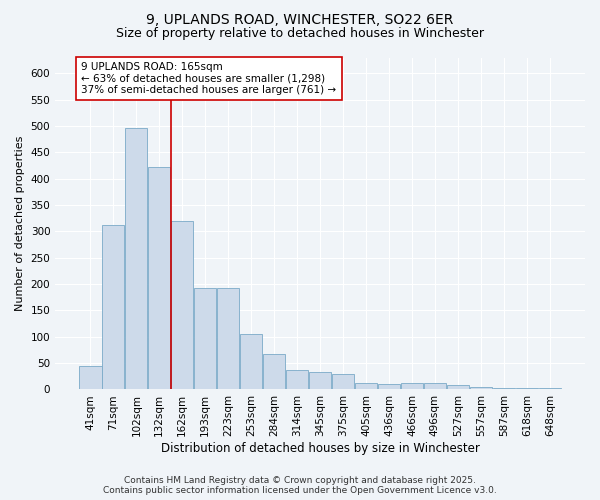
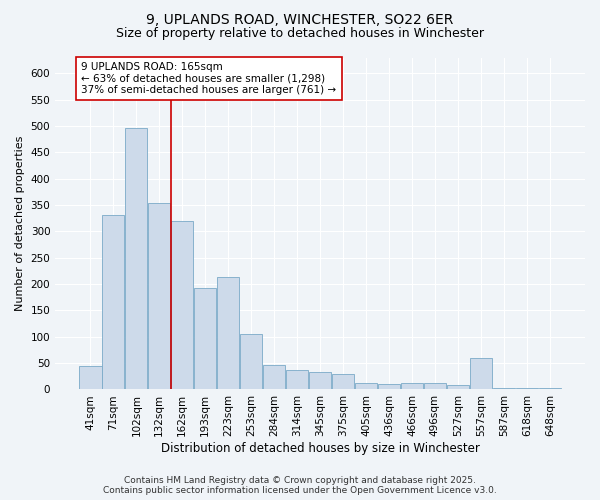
71sqm: 312 -> 332
132sqm: 423 -> 354
223sqm: 193 -> 214
284sqm: 68 -> 46
557sqm: 5 -> 60
